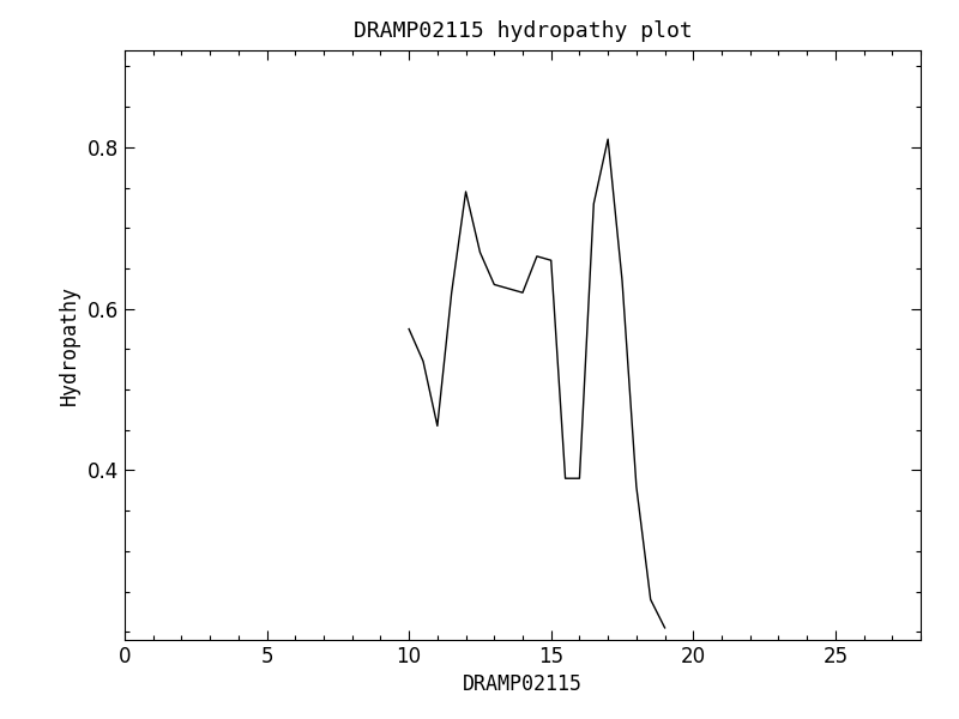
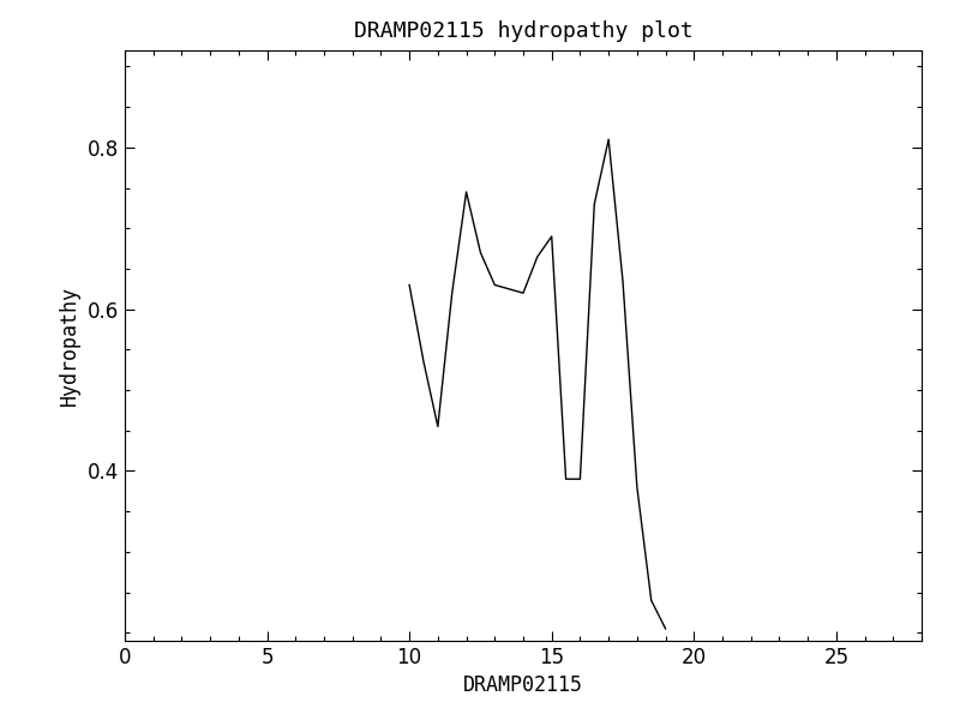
10: 0.575 -> 0.630
15: 0.660 -> 0.690
